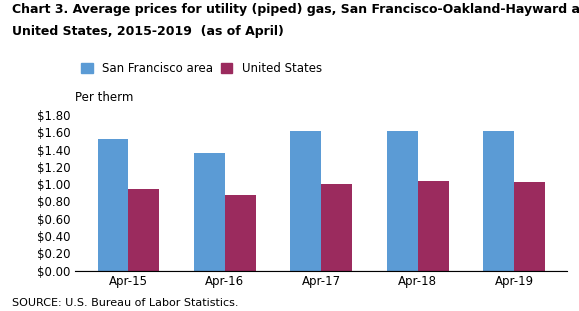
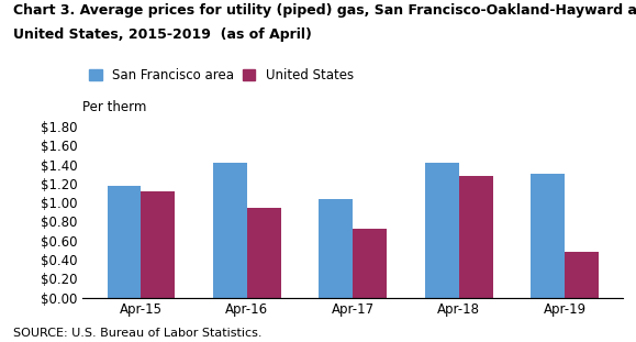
San Francisco area/Apr-15: $1.52 -> $1.18
United States/Apr-15: $0.94 -> $1.12
San Francisco area/Apr-16: $1.36 -> $1.42
United States/Apr-16: $0.88 -> $0.94
San Francisco area/Apr-17: $1.62 -> $1.04
United States/Apr-17: $1.00 -> $0.72
San Francisco area/Apr-18: $1.61 -> $1.42
United States/Apr-18: $1.04 -> $1.28
San Francisco area/Apr-19: $1.62 -> $1.30
United States/Apr-19: $1.02 -> $0.48
